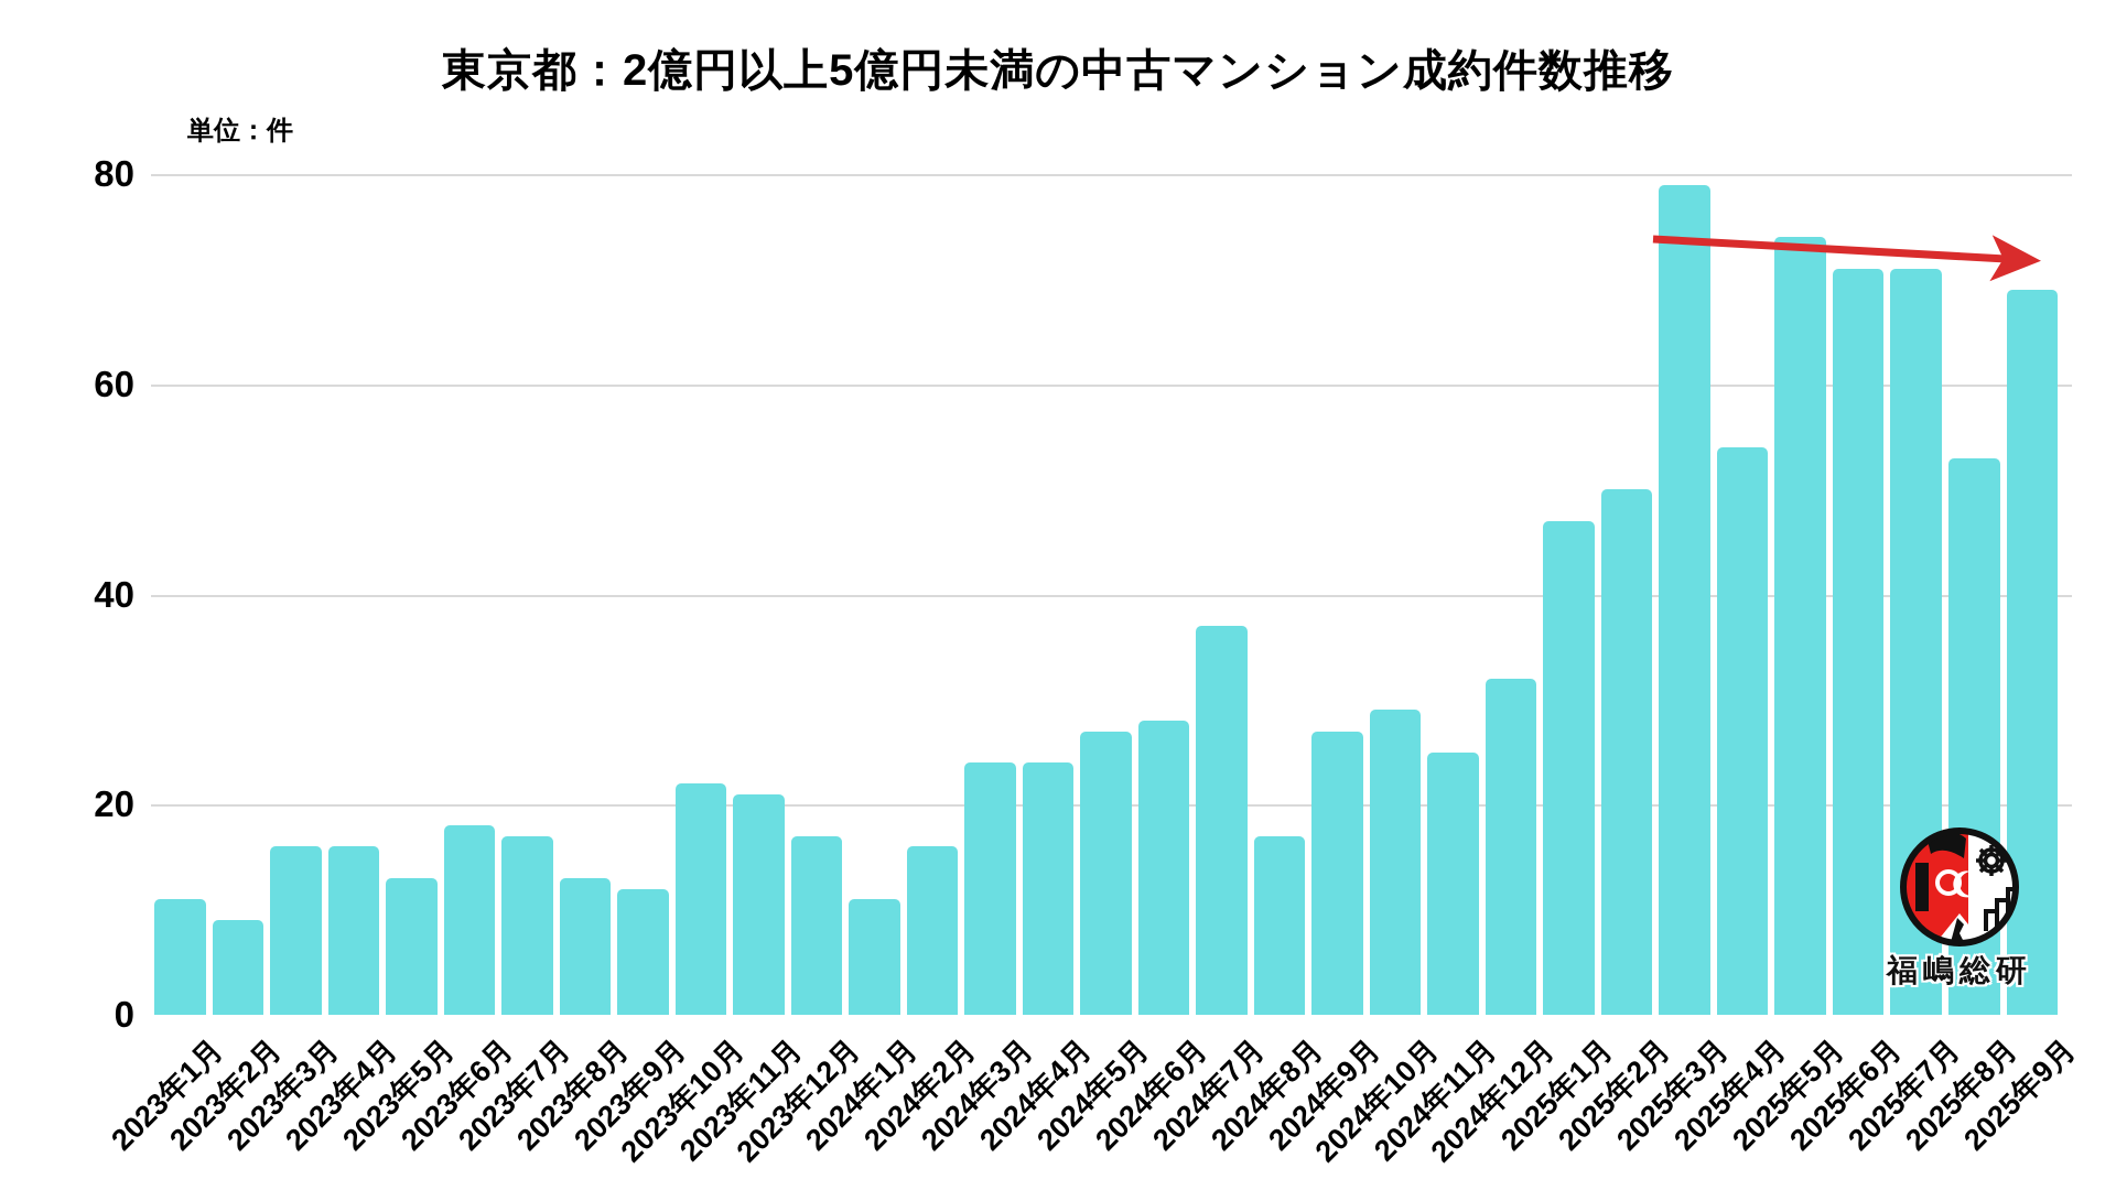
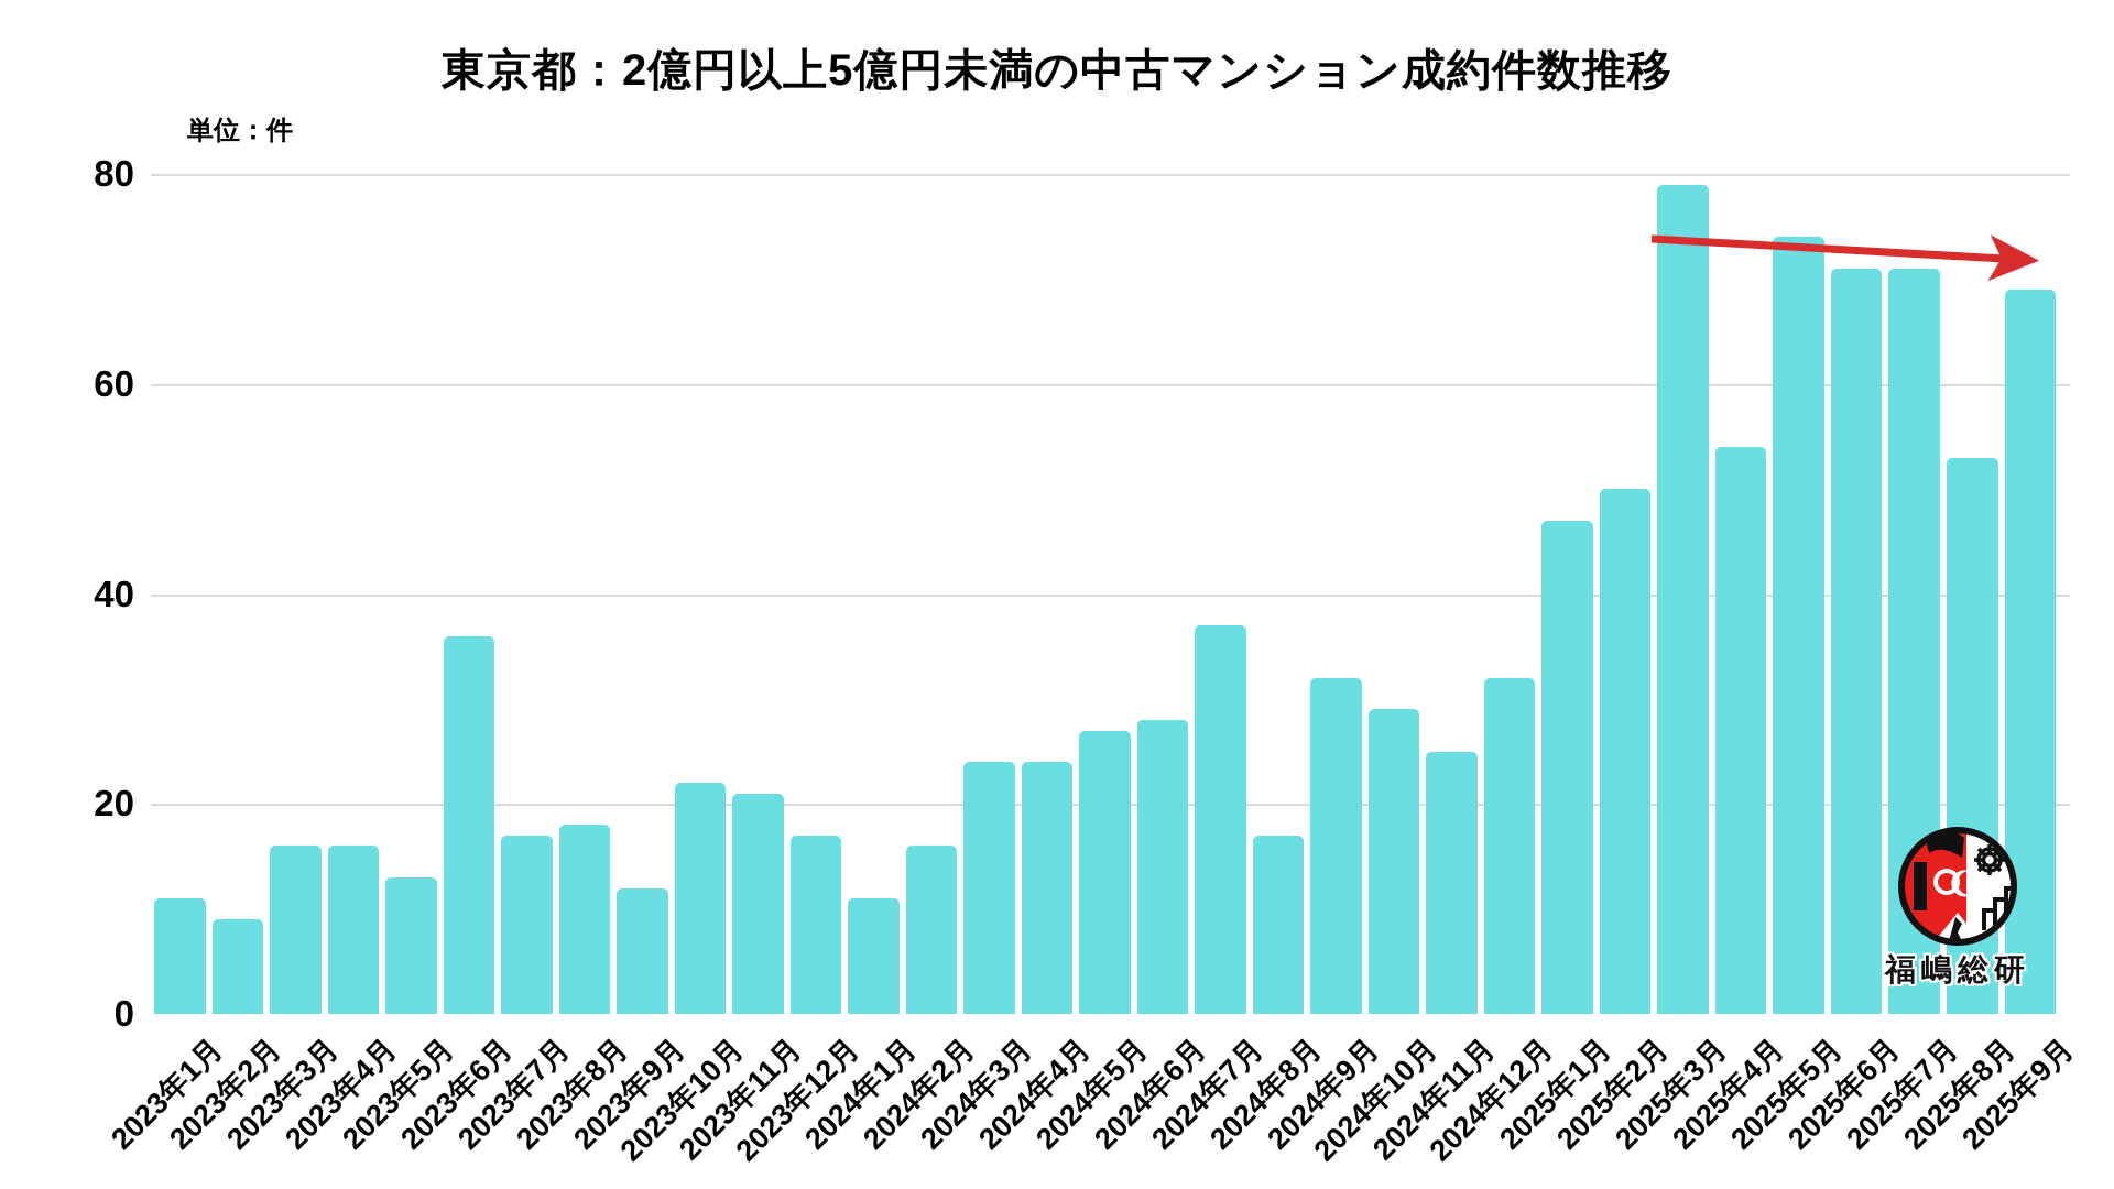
2023年6月: 18 -> 36
2023年8月: 13 -> 18
2024年9月: 27 -> 32
